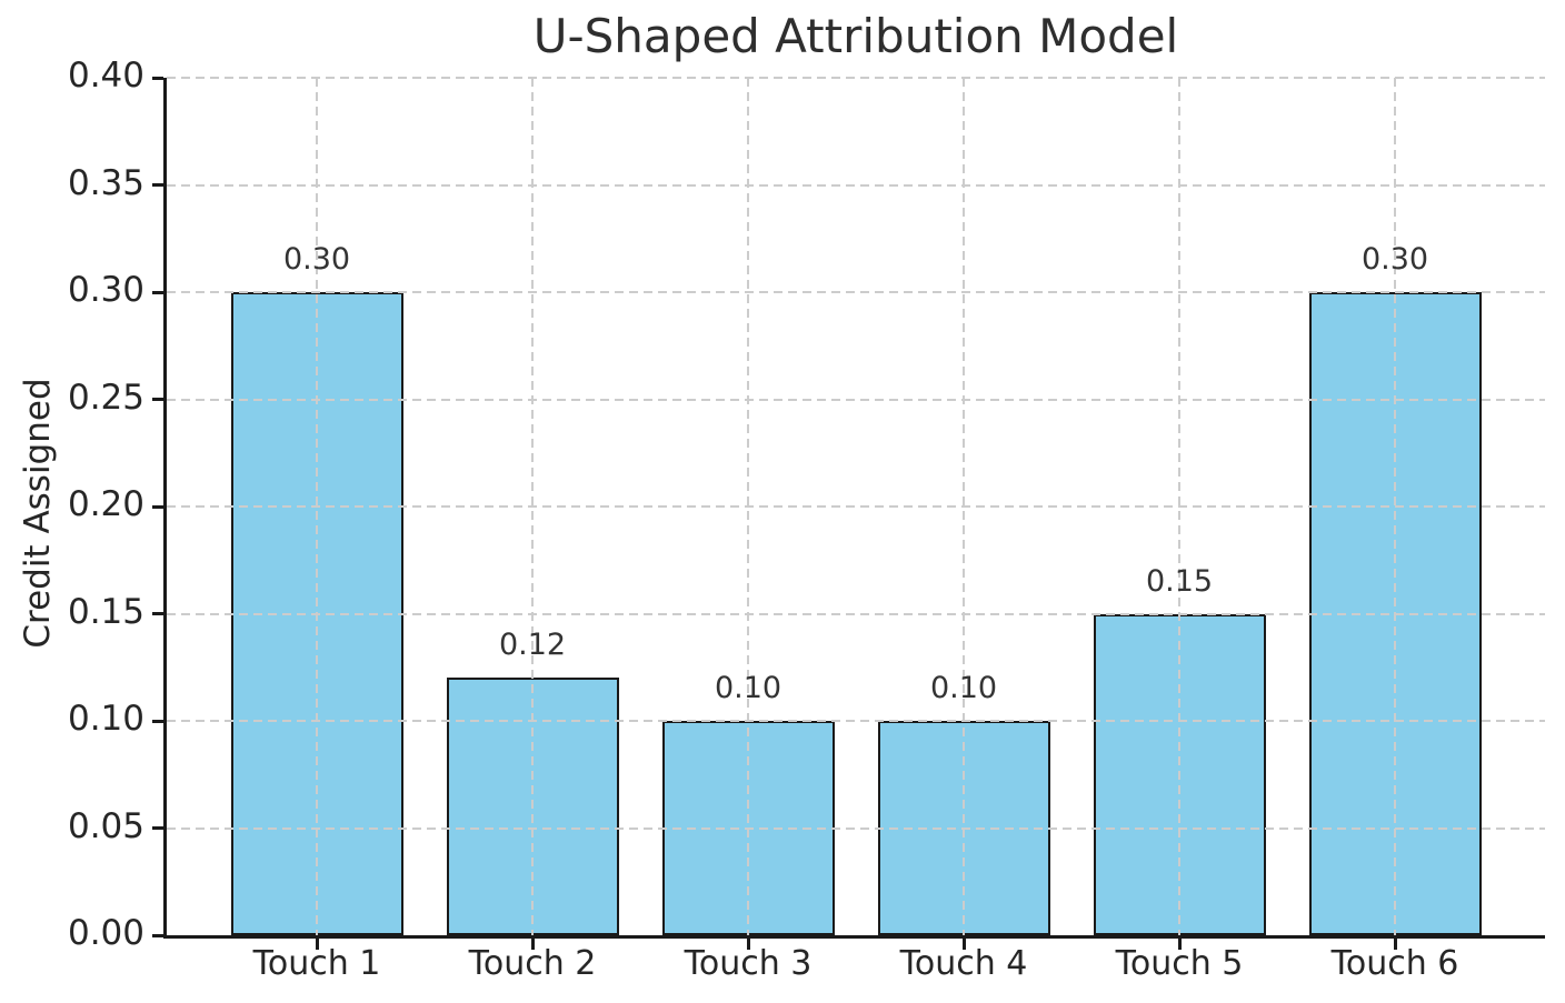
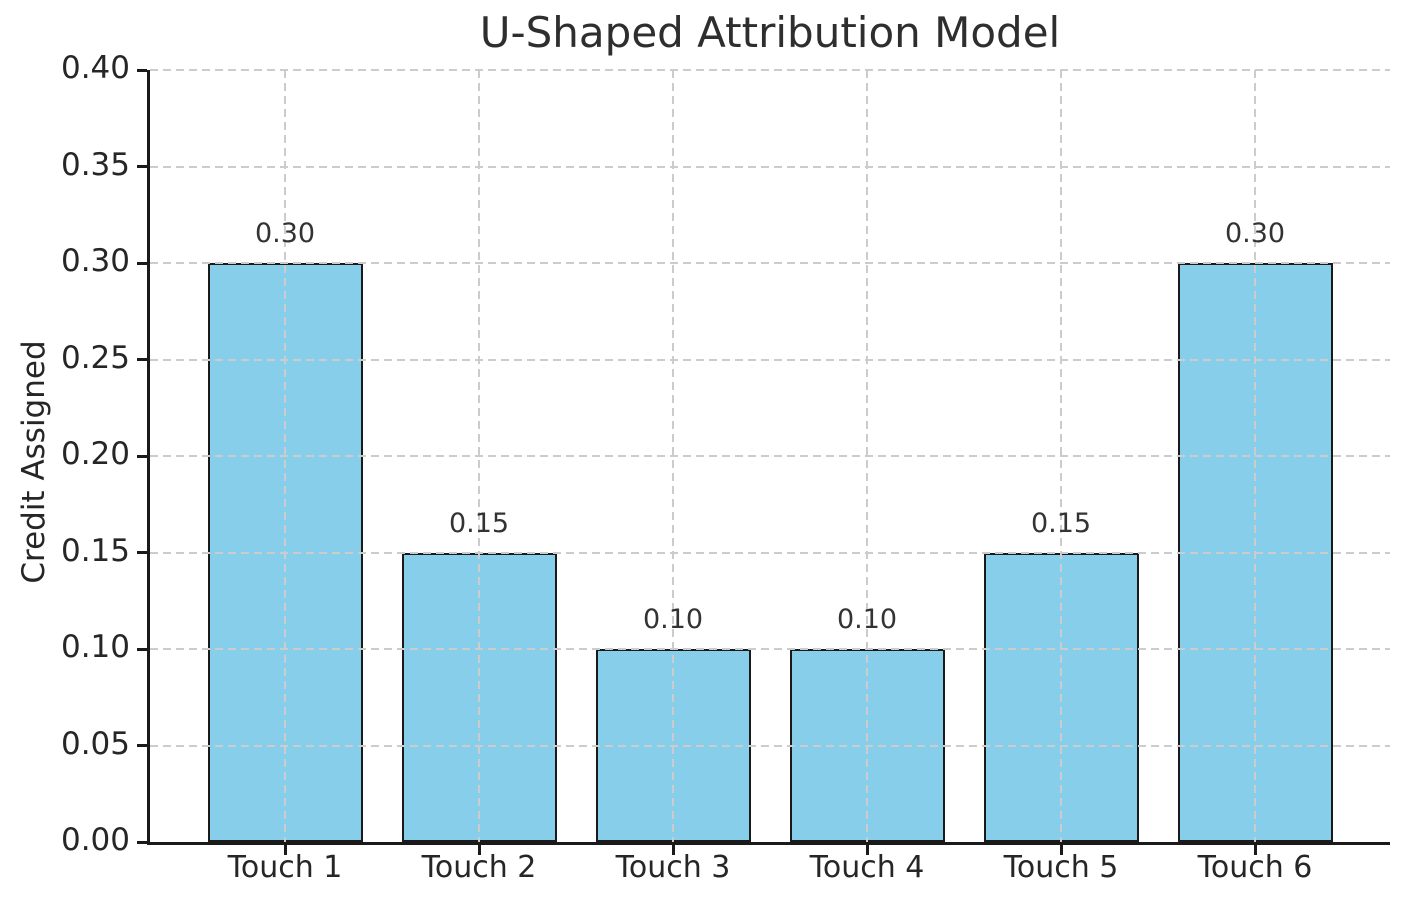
Touch 2: 0.12 -> 0.15
